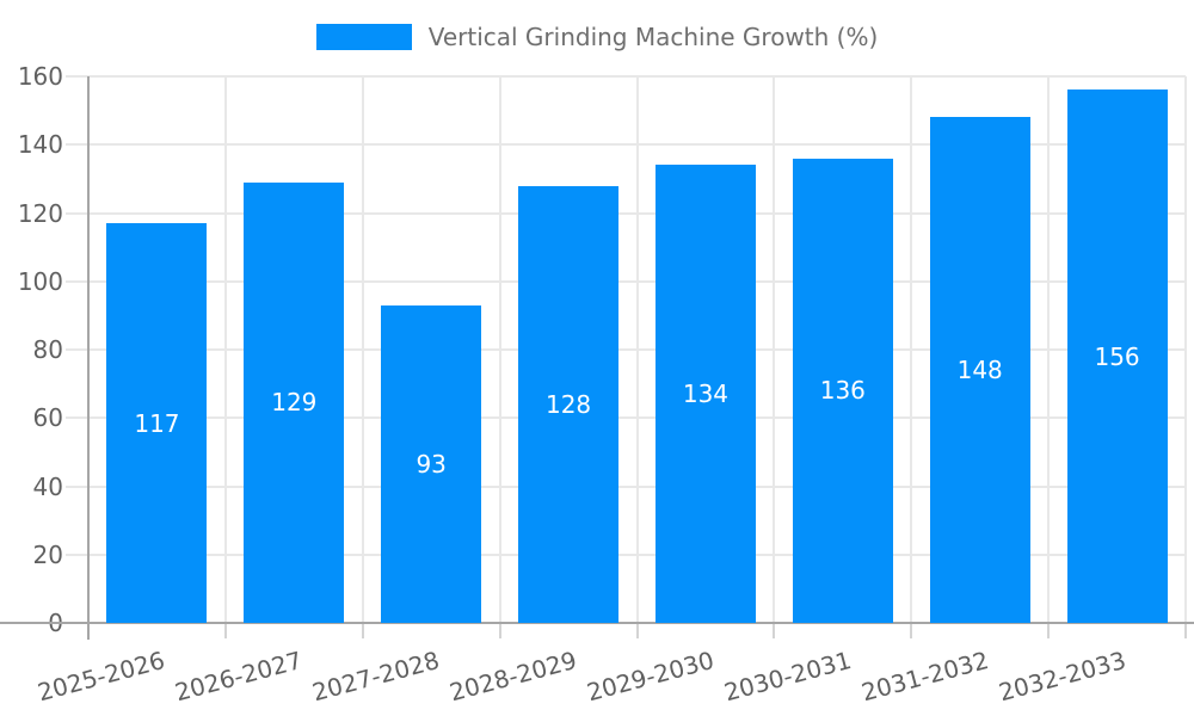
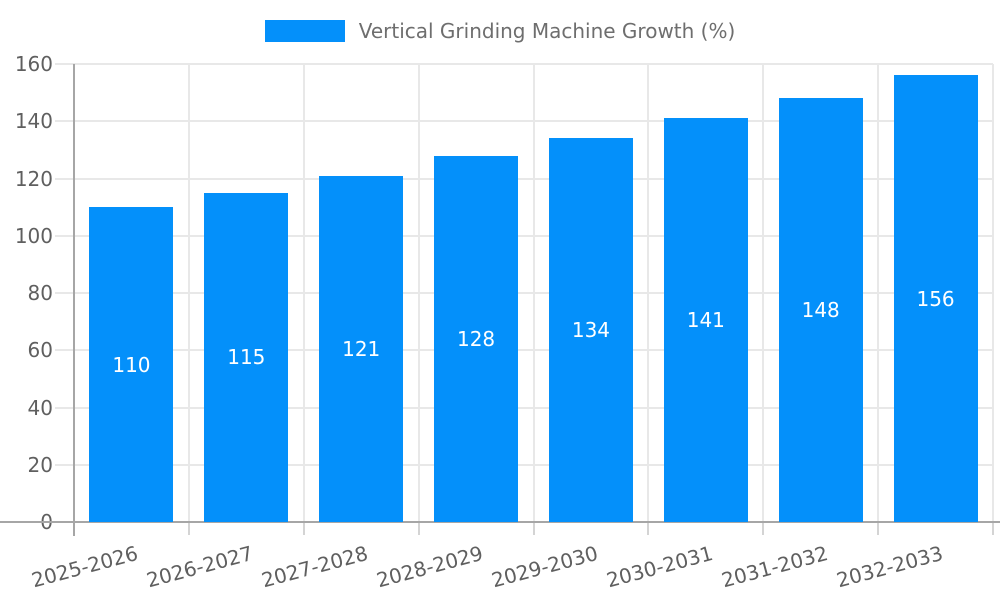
2025-2026: 117 -> 110
2026-2027: 129 -> 115
2027-2028: 93 -> 121
2030-2031: 136 -> 141
